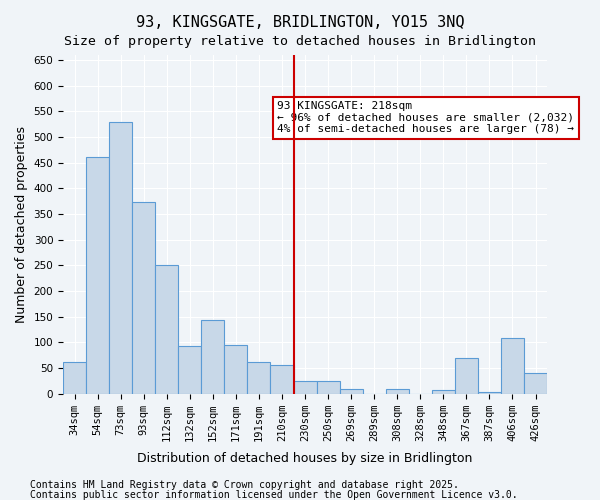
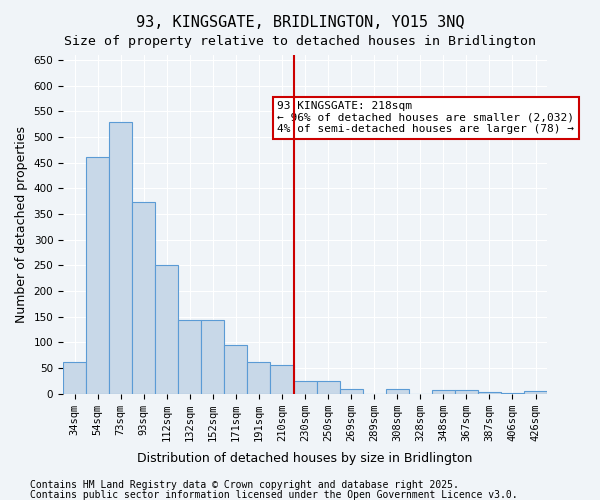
132sqm: 92 -> 143
367sqm: 70 -> 7
406sqm: 108 -> 2
426sqm: 40 -> 5
